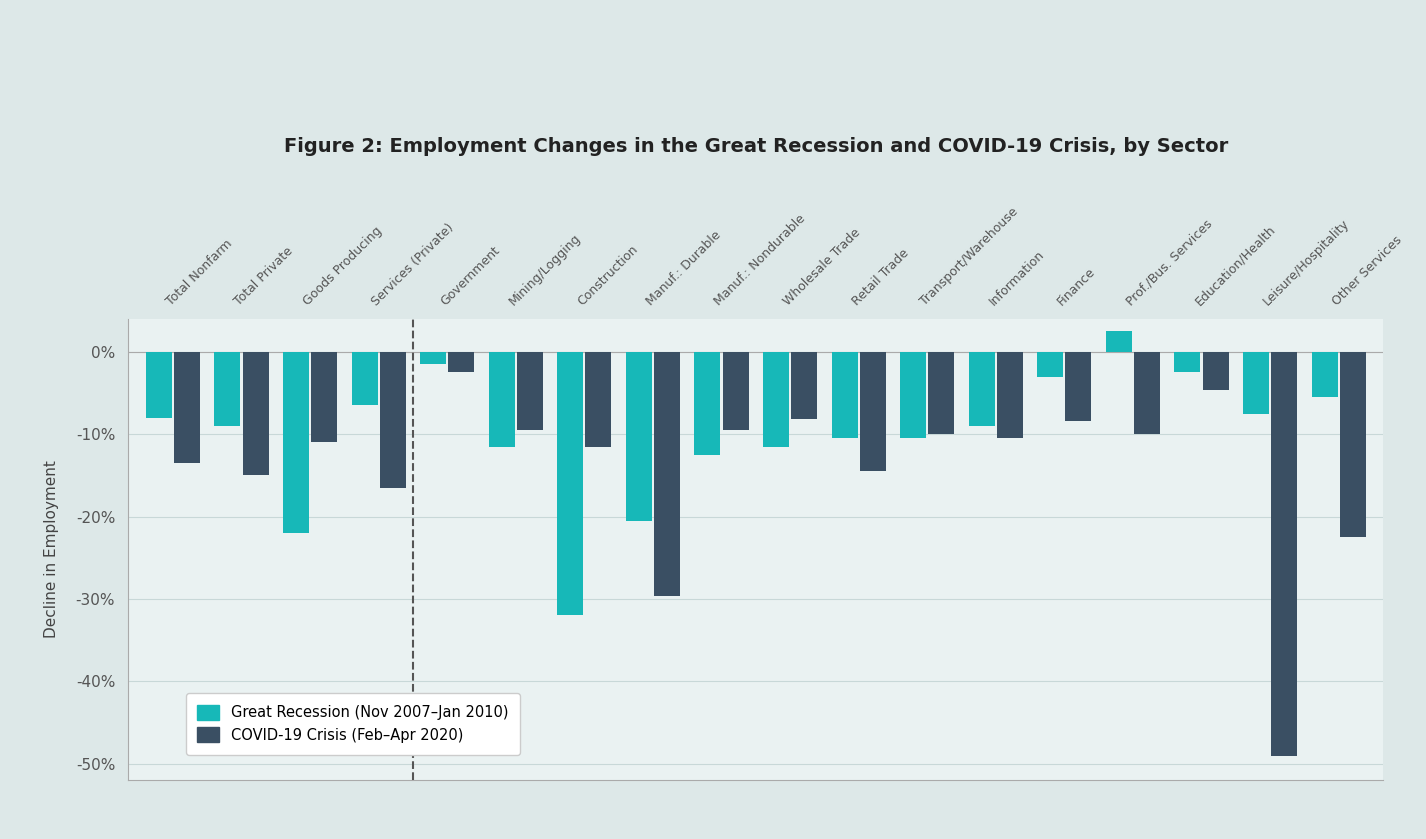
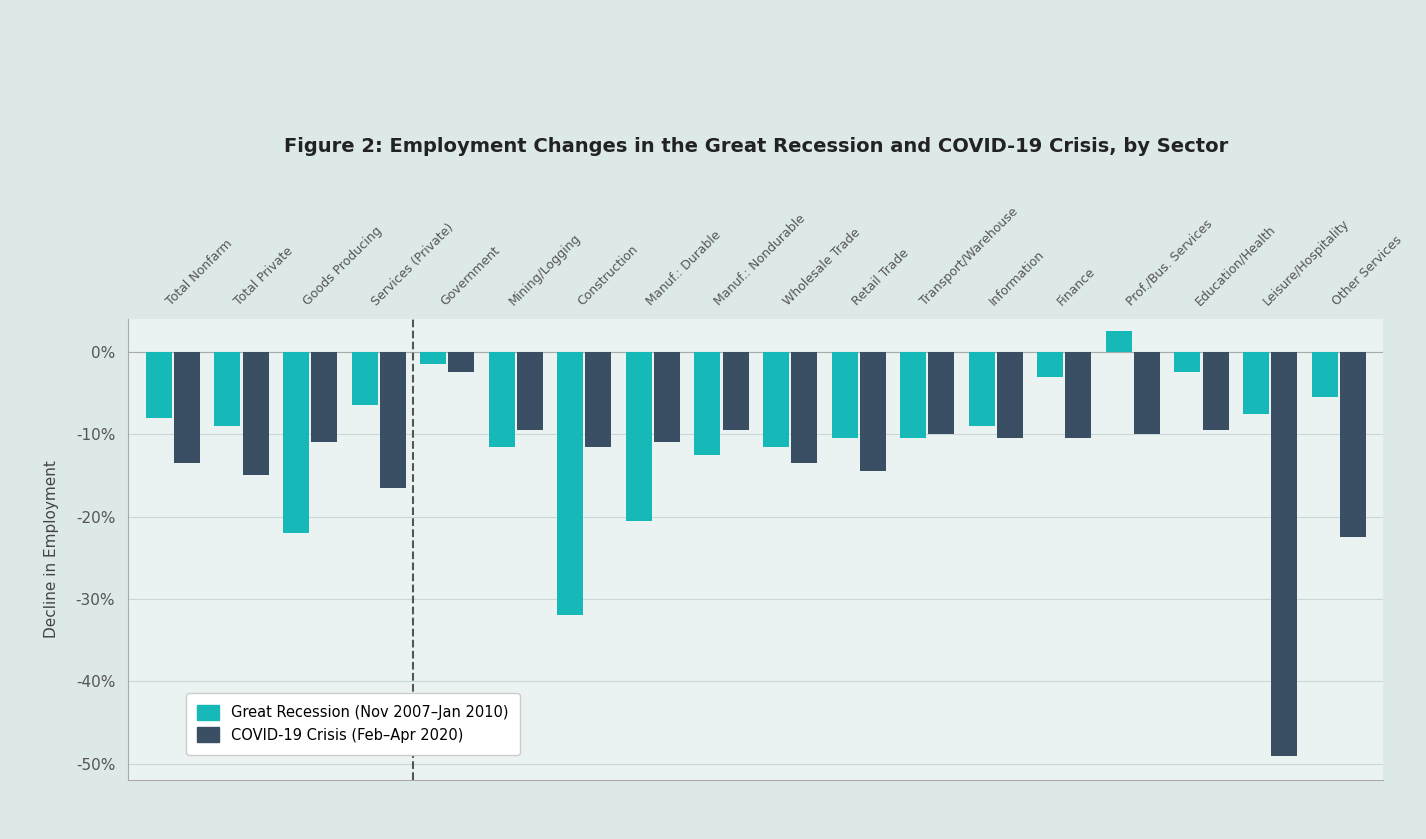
COVID-19 Crisis (Feb–Apr 2020)/Manuf.: Durable: -29.6% -> -11.0%
COVID-19 Crisis (Feb–Apr 2020)/Wholesale Trade: -8.2% -> -13.5%
COVID-19 Crisis (Feb–Apr 2020)/Finance: -8.4% -> -10.5%
COVID-19 Crisis (Feb–Apr 2020)/Education/Health: -4.6% -> -9.5%
